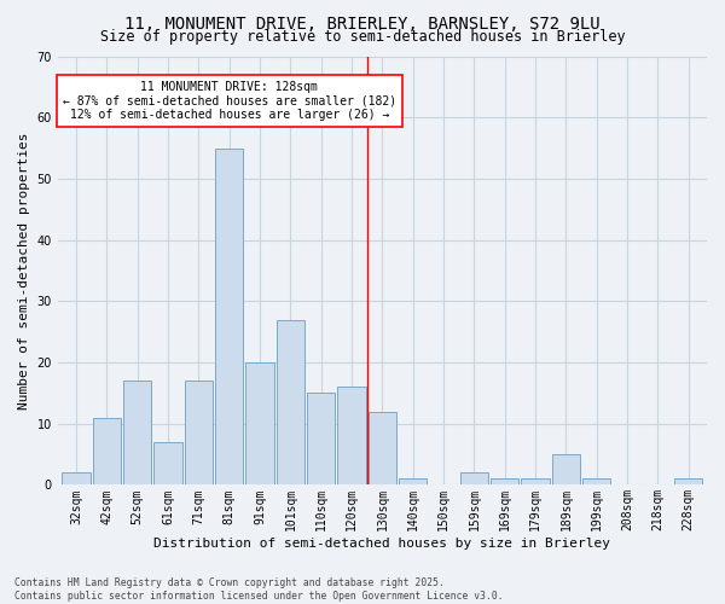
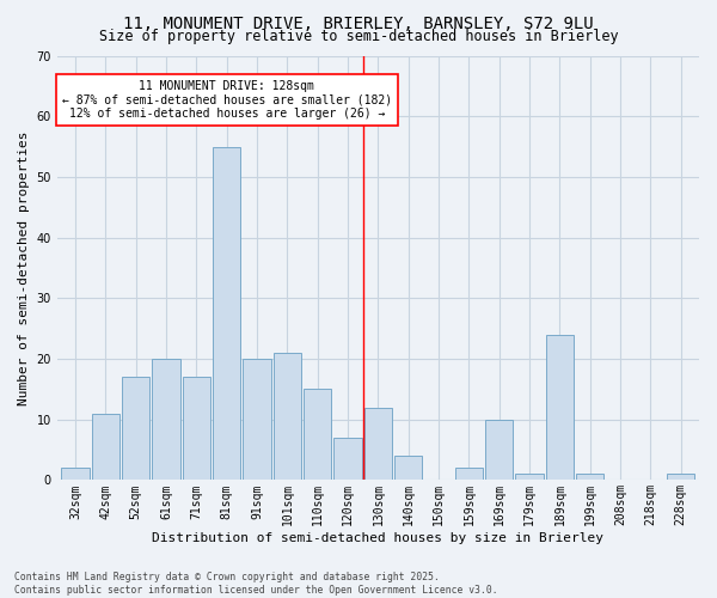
61sqm: 7 -> 20
101sqm: 27 -> 21
120sqm: 16 -> 7
140sqm: 1 -> 4
169sqm: 1 -> 10
189sqm: 5 -> 24
